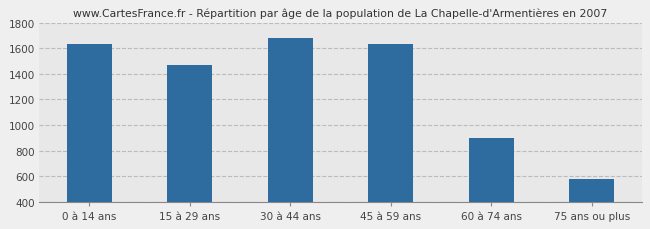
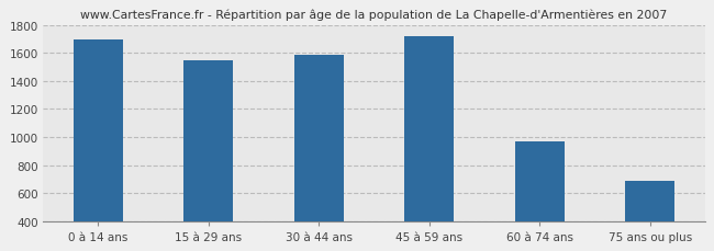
0 à 14 ans: 1630 -> 1700
15 à 29 ans: 1470 -> 1550
30 à 44 ans: 1680 -> 1590
45 à 59 ans: 1630 -> 1720
60 à 74 ans: 900 -> 970
75 ans ou plus: 580 -> 690
